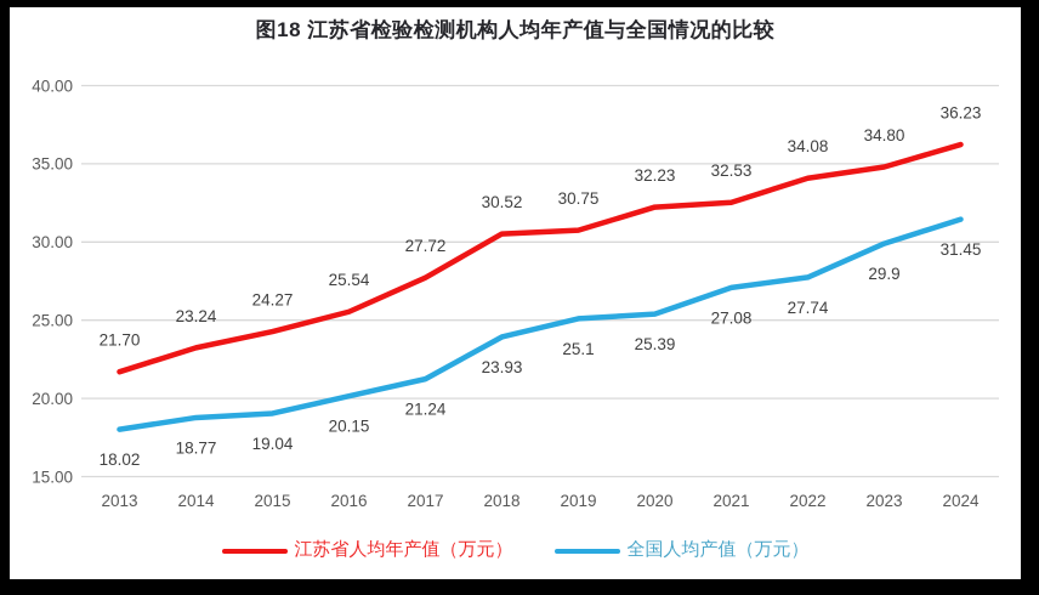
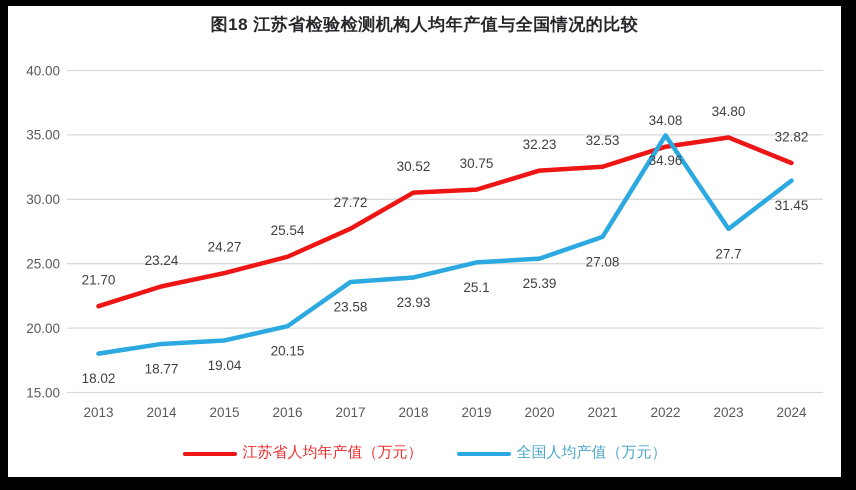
全国人均产值（万元）/2017: 21.24 -> 23.58
全国人均产值（万元）/2022: 27.74 -> 34.96
全国人均产值（万元）/2023: 29.9 -> 27.7
江苏省人均年产值（万元）/2024: 36.23 -> 32.82
